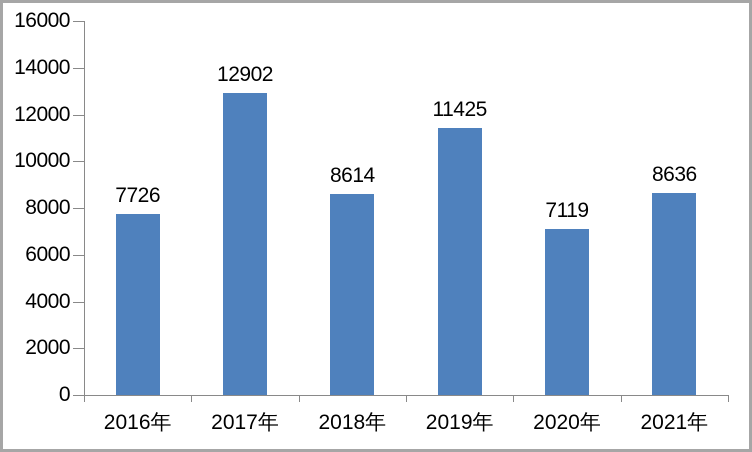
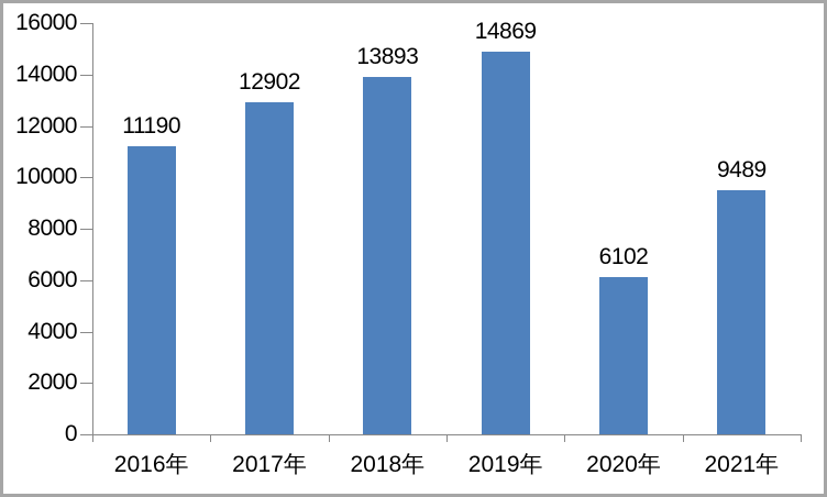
2016年: 7726 -> 11190
2018年: 8614 -> 13893
2019年: 11425 -> 14869
2020年: 7119 -> 6102
2021年: 8636 -> 9489
